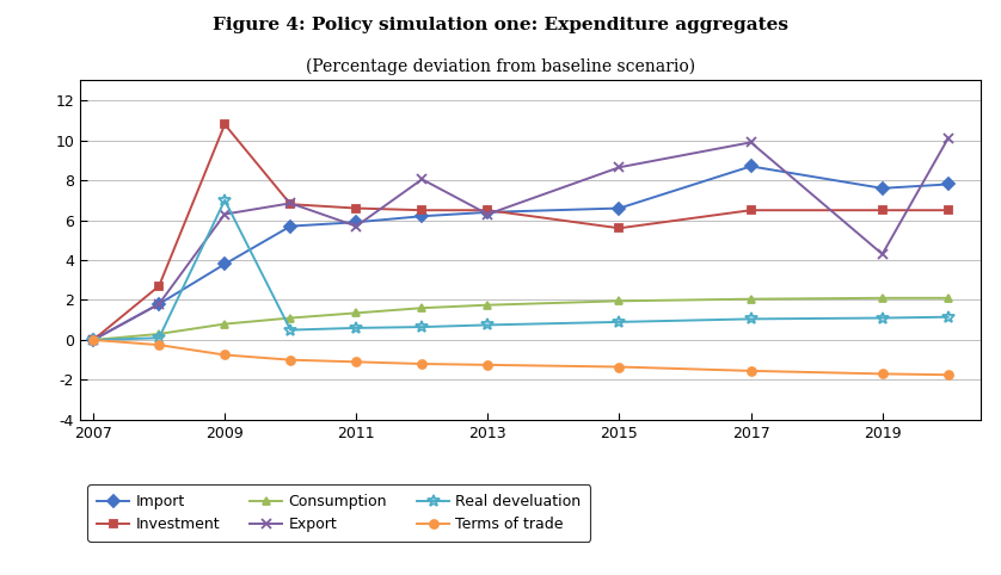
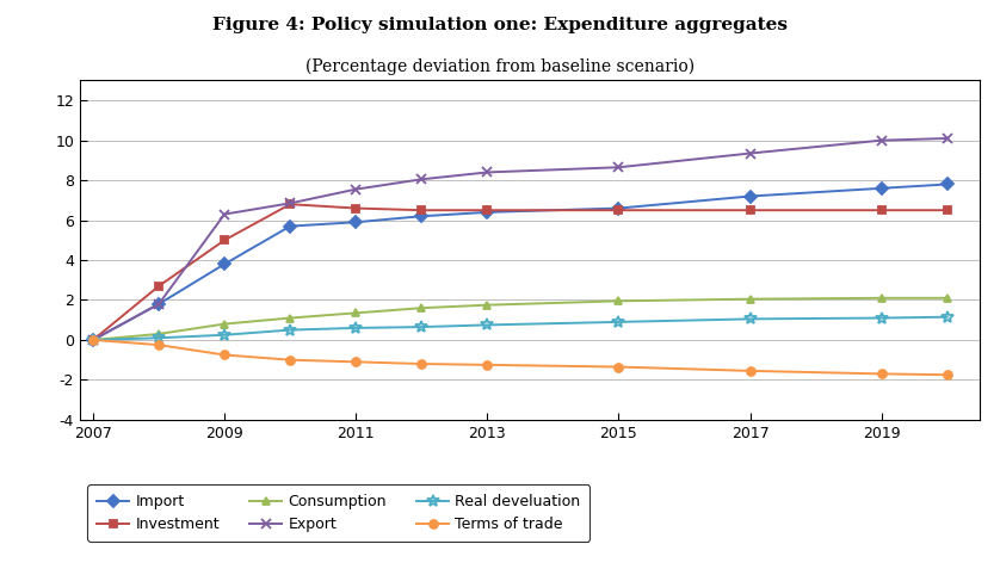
Investment/2009: 10.8 -> 5.0
Real develuation/2009: 7.0 -> 0.2
Export/2011: 5.7 -> 7.5
Export/2013: 6.3 -> 8.4
Investment/2015: 5.6 -> 6.5
Import/2017: 8.7 -> 7.2
Export/2017: 9.9 -> 9.3
Export/2019: 4.3 -> 10.0
